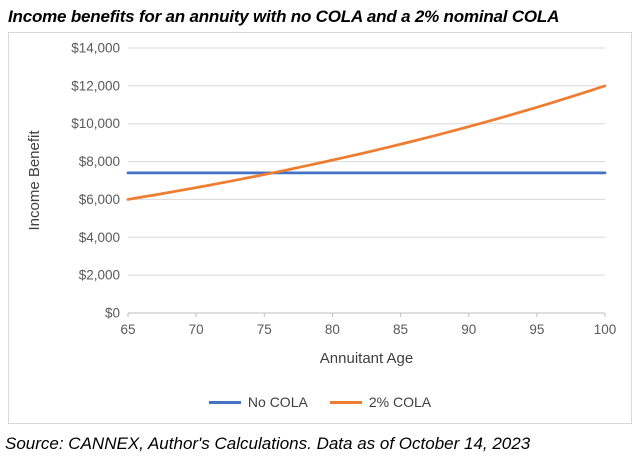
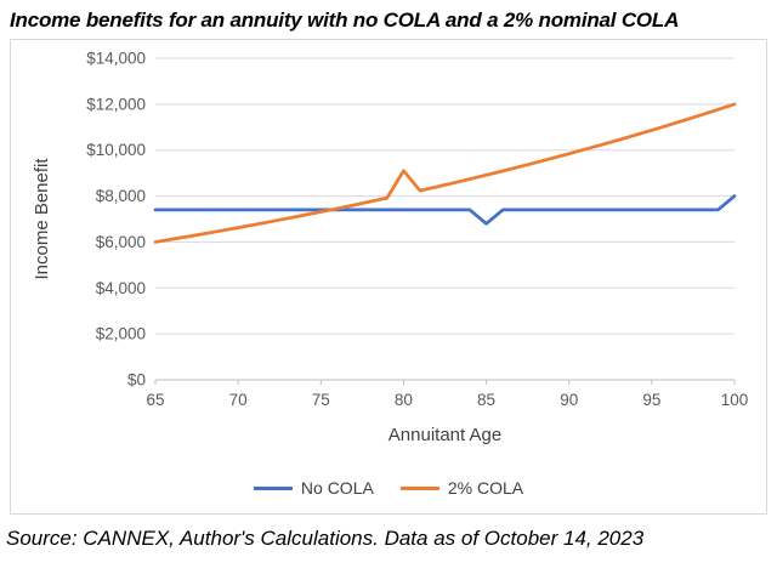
2% COLA/80: $8100 -> $9100
No COLA/85: $7400 -> $6800
No COLA/100: $7400 -> $8000
